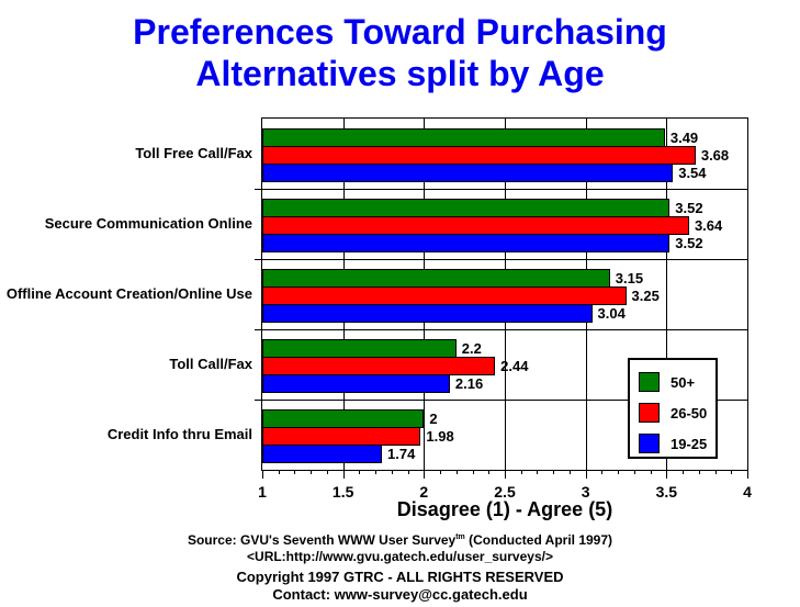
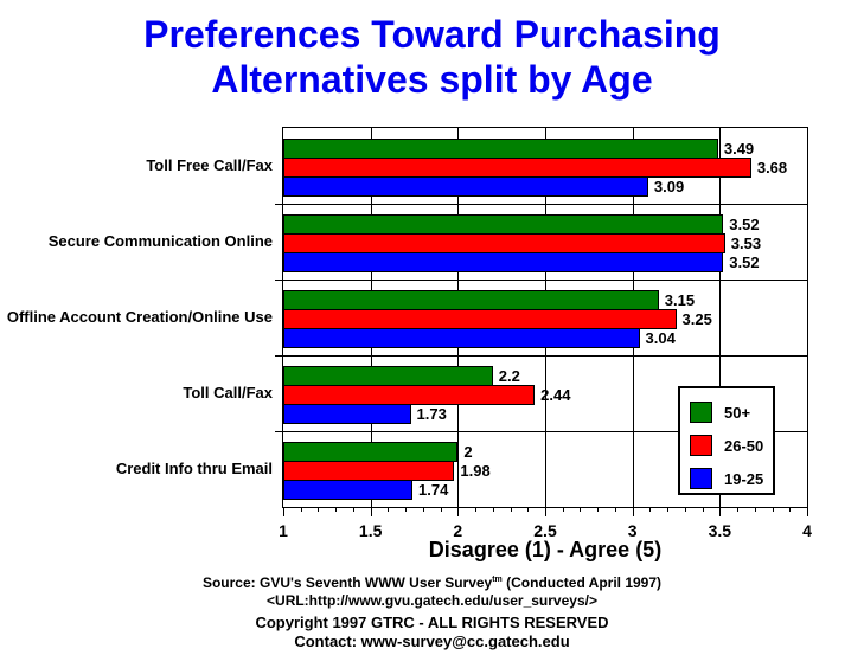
19-25/Toll Free Call/Fax: 3.54 -> 3.09
26-50/Secure Communication Online: 3.64 -> 3.53
19-25/Toll Call/Fax: 2.16 -> 1.73
